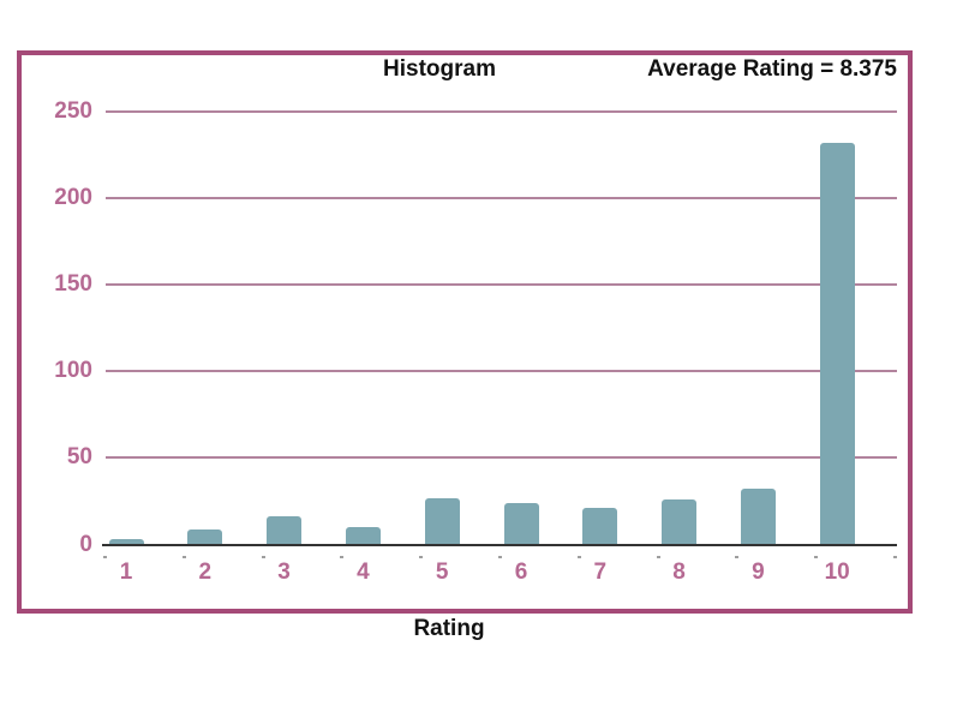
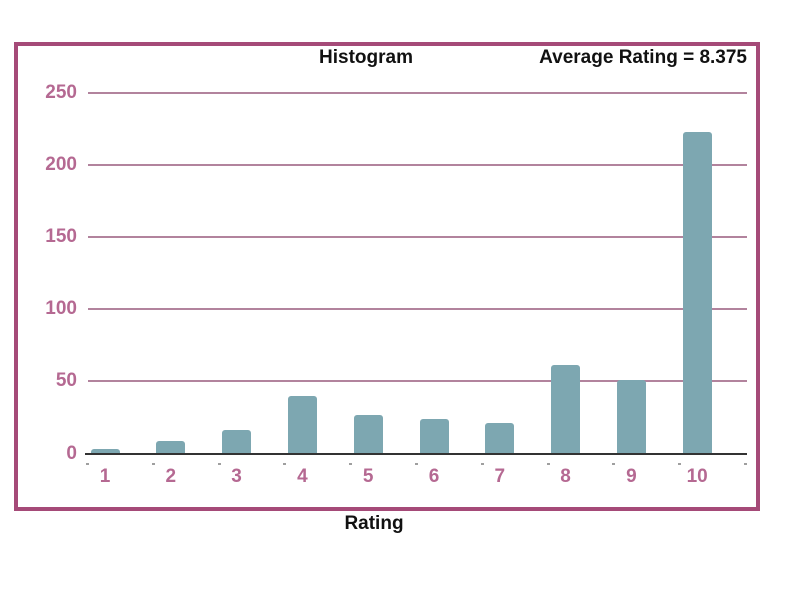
4: 10 -> 40
8: 26 -> 61
9: 32 -> 51
10: 232 -> 223
